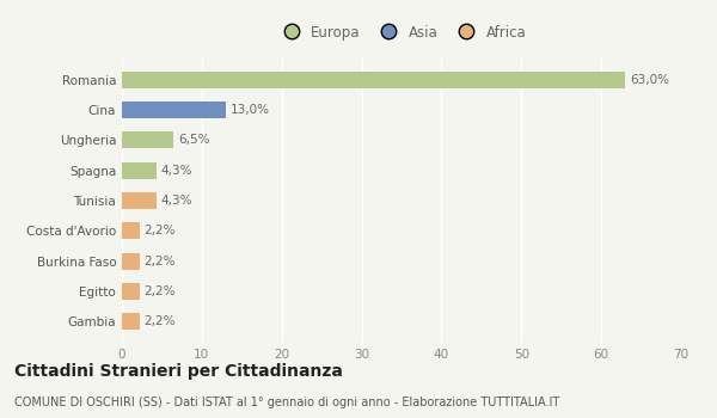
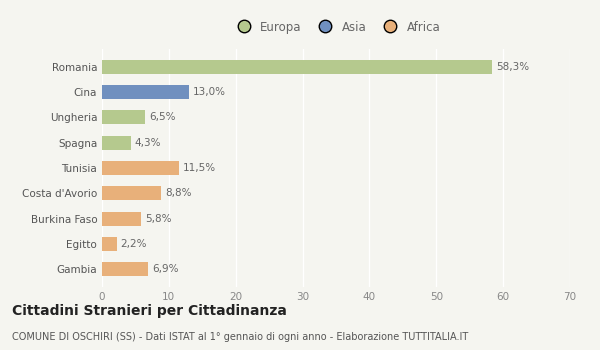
Romania: 63,0% -> 58,3%
Tunisia: 4,3% -> 11,5%
Costa d'Avorio: 2,2% -> 8,8%
Burkina Faso: 2,2% -> 5,8%
Gambia: 2,2% -> 6,9%
